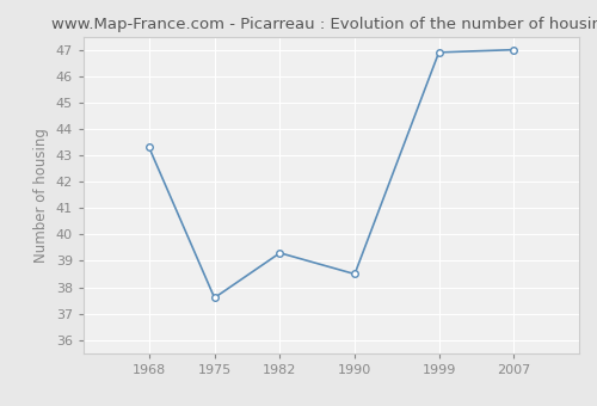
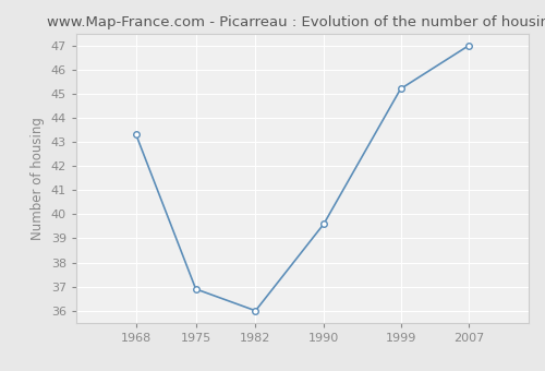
1975: 37.6 -> 36.9
1982: 39.3 -> 36.0
1990: 38.5 -> 39.6
1999: 46.9 -> 45.2
